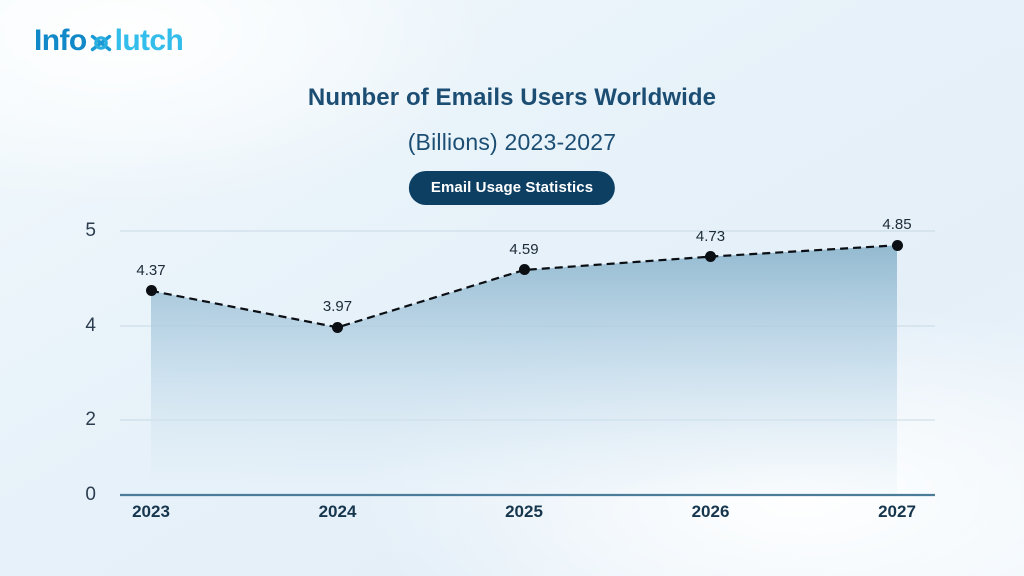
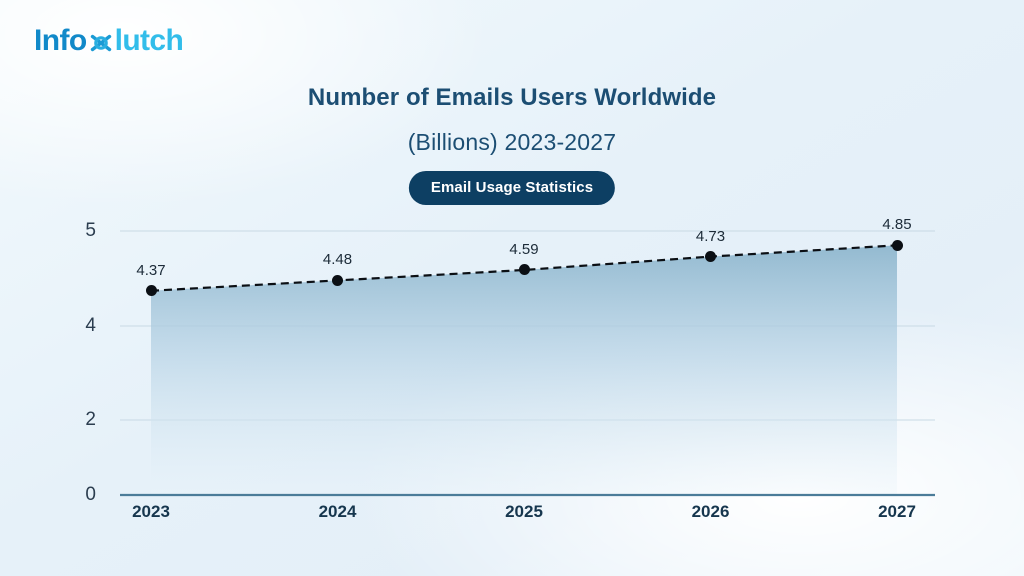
2024: 3.97 -> 4.48
